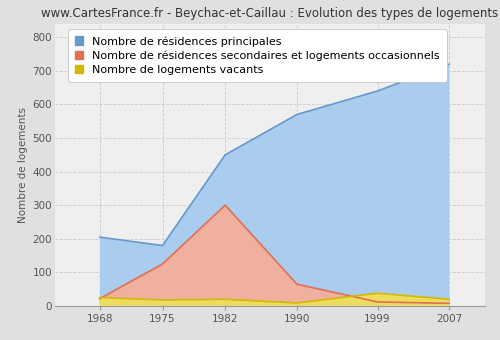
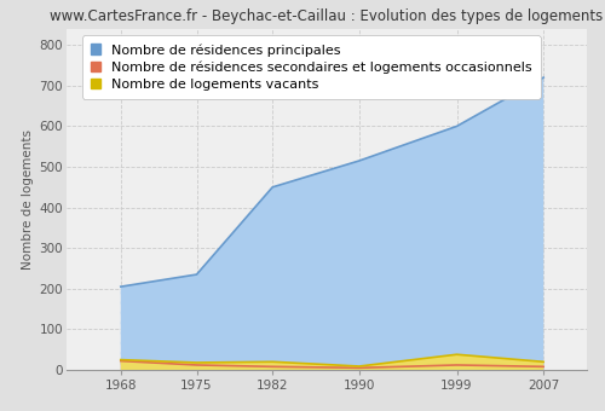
Nombre de résidences principales/1975: 180 -> 235
Nombre de résidences secondaires et logements occasionnels/1975: 125 -> 12
Nombre de résidences secondaires et logements occasionnels/1982: 300 -> 8
Nombre de résidences principales/1990: 570 -> 515
Nombre de résidences secondaires et logements occasionnels/1990: 65 -> 5
Nombre de résidences principales/1999: 640 -> 600
